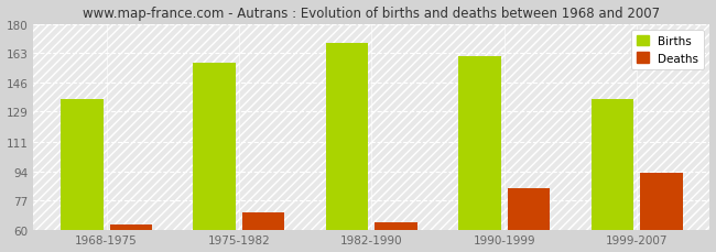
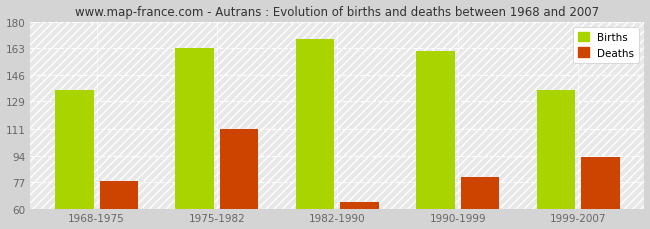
Deaths/1968-1975: 63 -> 78
Births/1975-1982: 157 -> 163
Deaths/1975-1982: 70 -> 111
Deaths/1990-1999: 84 -> 80
